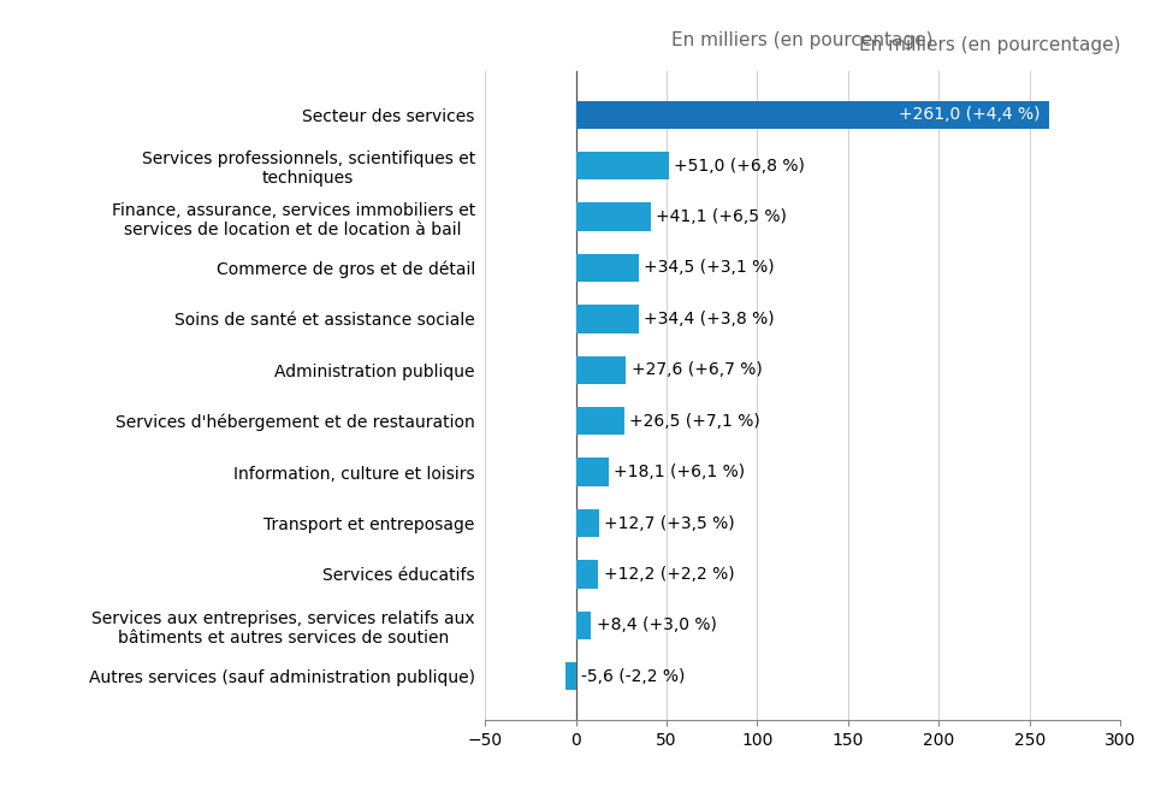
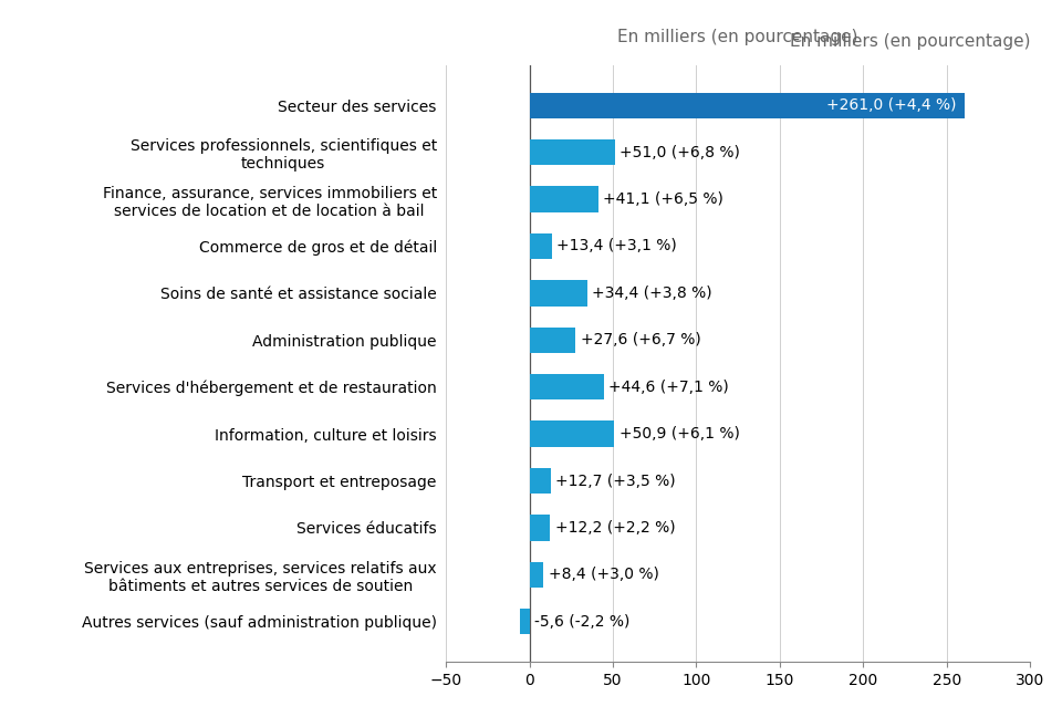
Commerce de gros et de détail: +34,5 -> +13,4
Services d'hébergement et de restauration: +26,5 -> +44,6
Information, culture et loisirs: +18,1 -> +50,9
